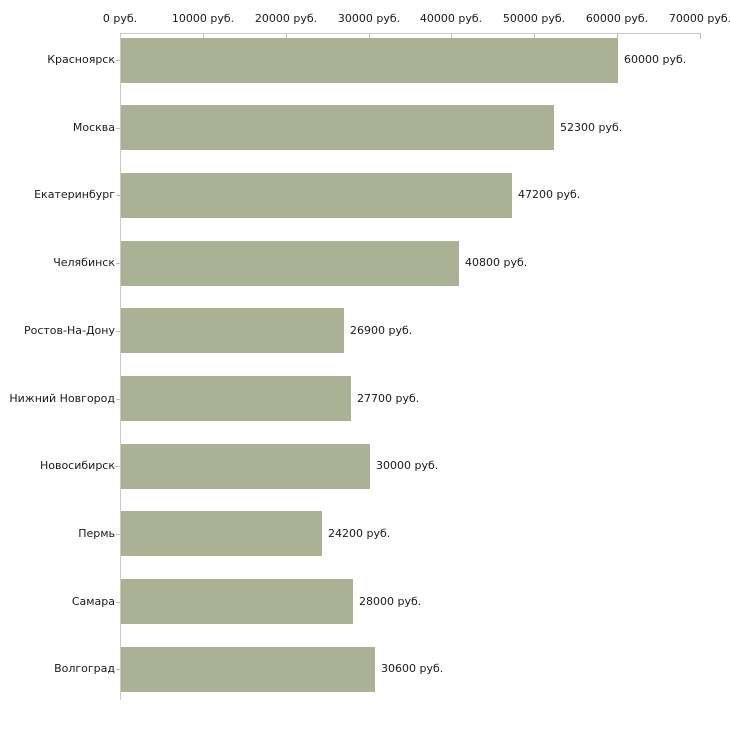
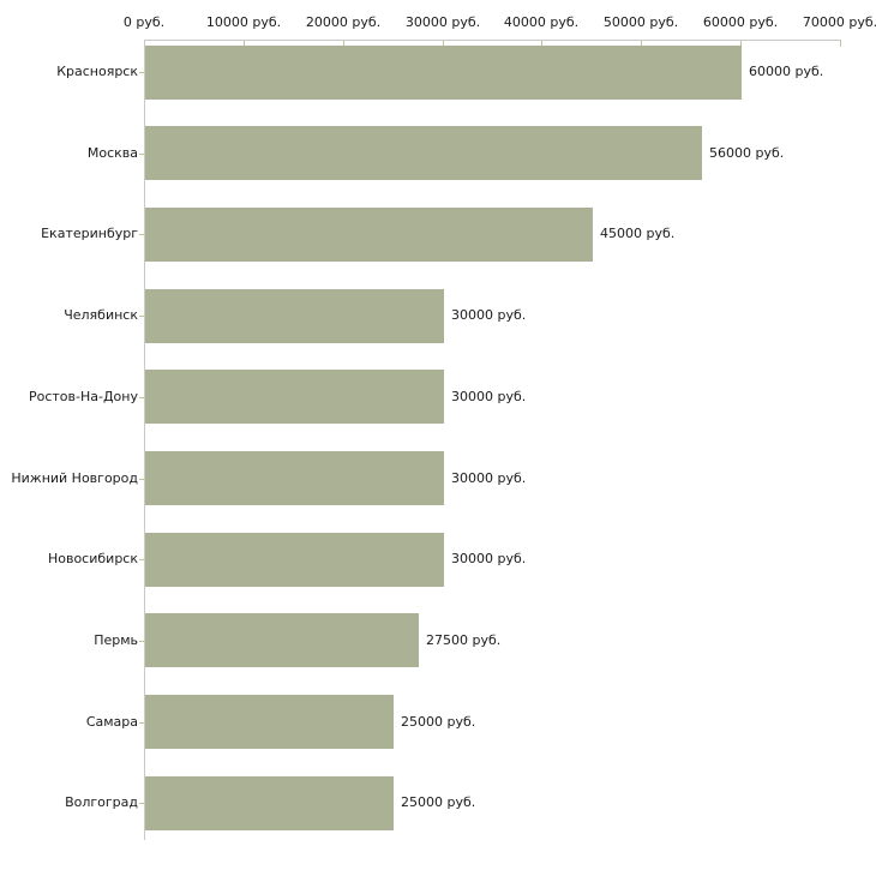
Москва: 52300 -> 56000
Екатеринбург: 47200 -> 45000
Челябинск: 40800 -> 30000
Ростов-На-Дону: 26900 -> 30000
Нижний Новгород: 27700 -> 30000
Пермь: 24200 -> 27500
Самара: 28000 -> 25000
Волгоград: 30600 -> 25000
